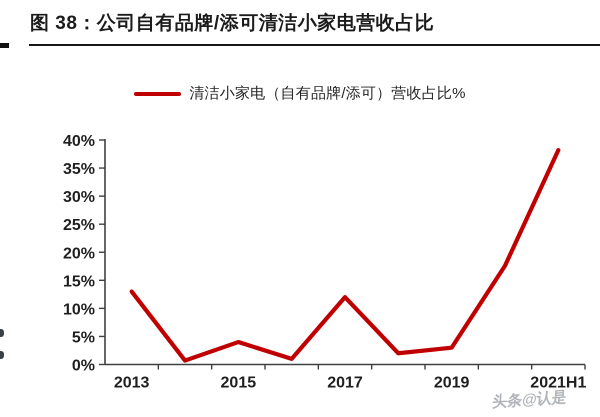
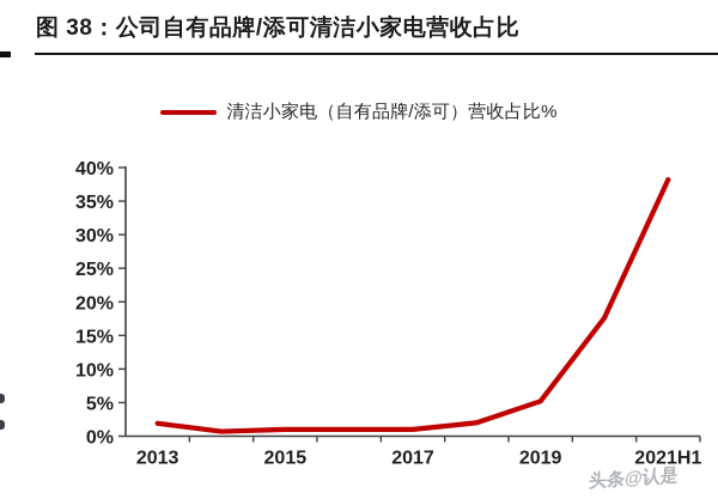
2013: 13% -> 2%
2015: 4% -> 1%
2017: 12% -> 1%
2019: 3% -> 5%
